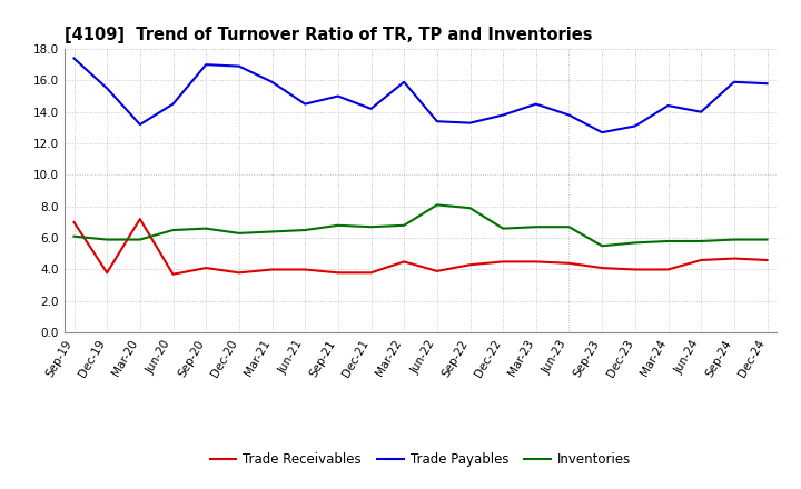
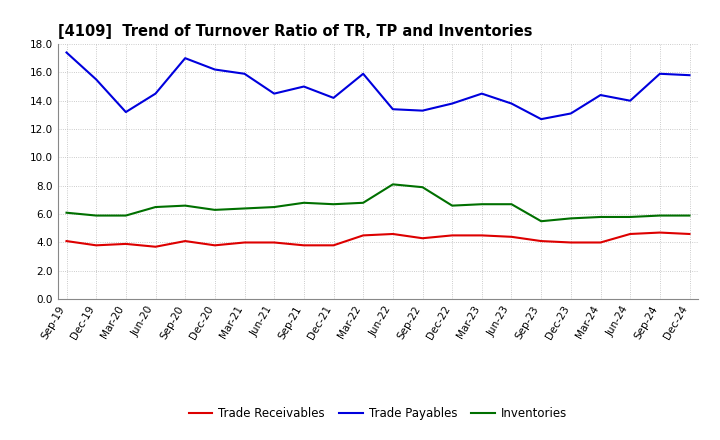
Trade Receivables/Sep-19: 7.0 -> 4.1
Trade Receivables/Mar-20: 7.2 -> 3.9
Trade Payables/Dec-20: 16.9 -> 16.2
Trade Receivables/Jun-22: 3.9 -> 4.6
